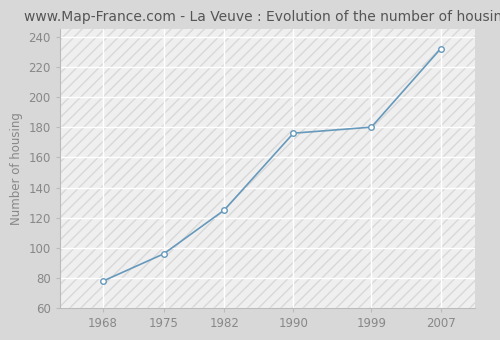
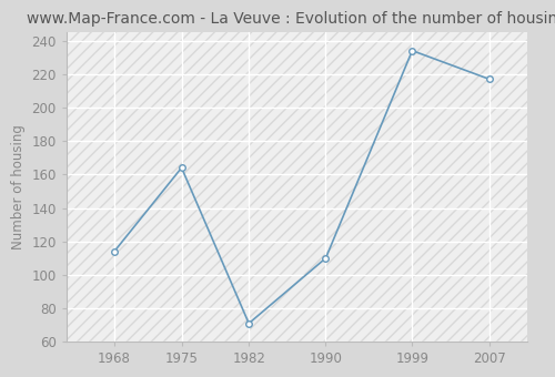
1968: 78 -> 114
1975: 96 -> 164
1982: 125 -> 71
1990: 176 -> 110
1999: 180 -> 234
2007: 232 -> 217
